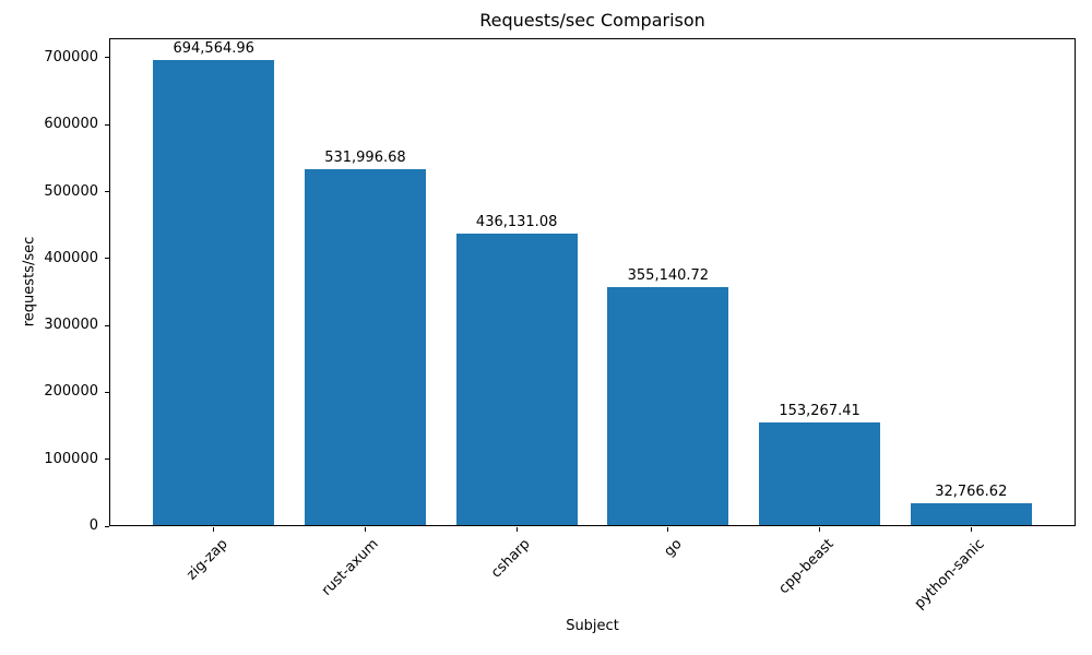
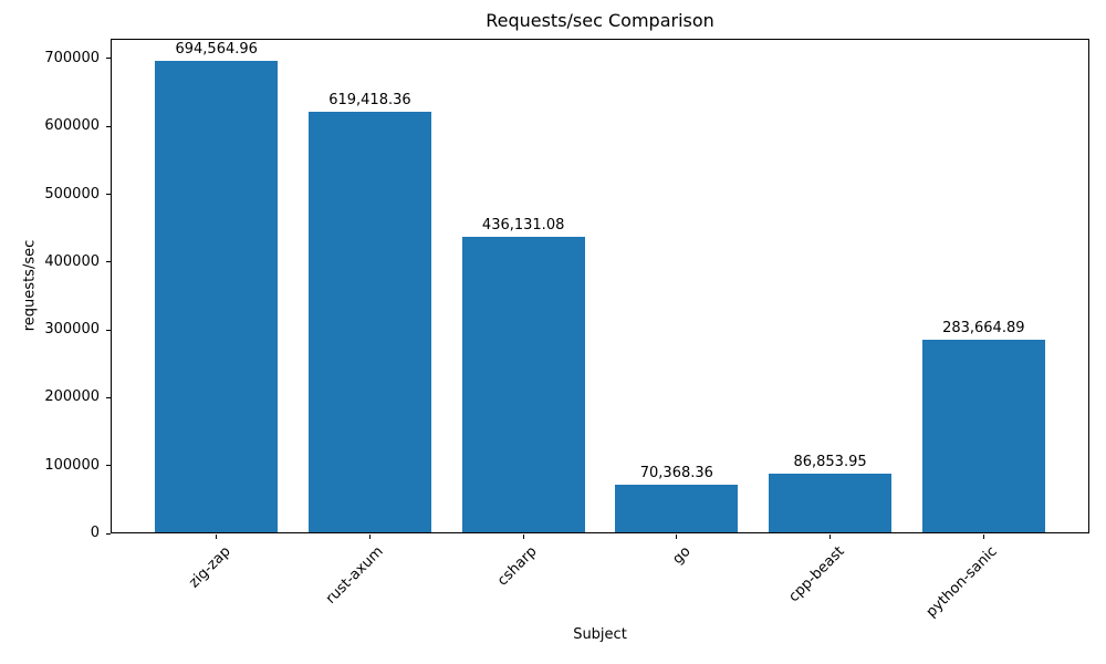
rust-axum: 531,996.68 -> 619,418.36
go: 355,140.72 -> 70,368.36
cpp-beast: 153,267.41 -> 86,853.95
python-sanic: 32,766.62 -> 283,664.89
